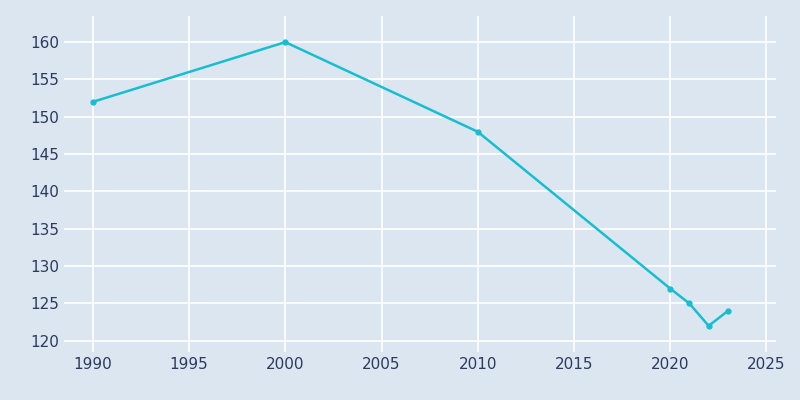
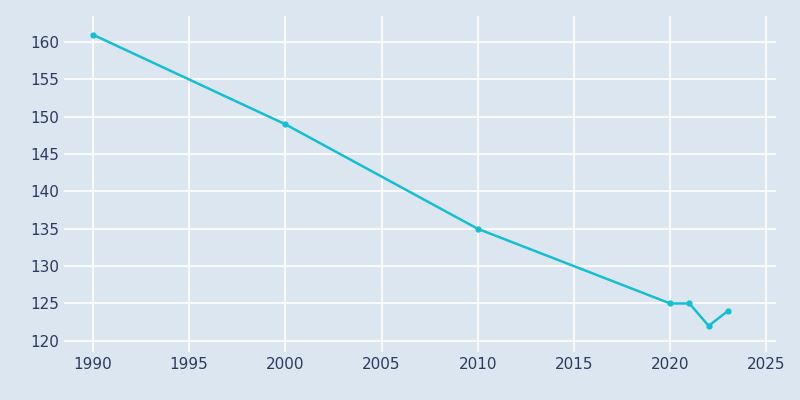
1990: 152 -> 161
2000: 160 -> 149
2010: 148 -> 135
2020: 127 -> 125
